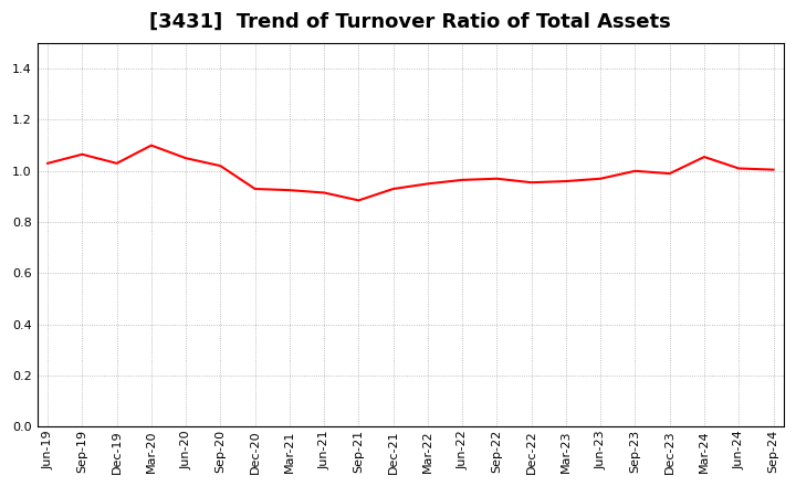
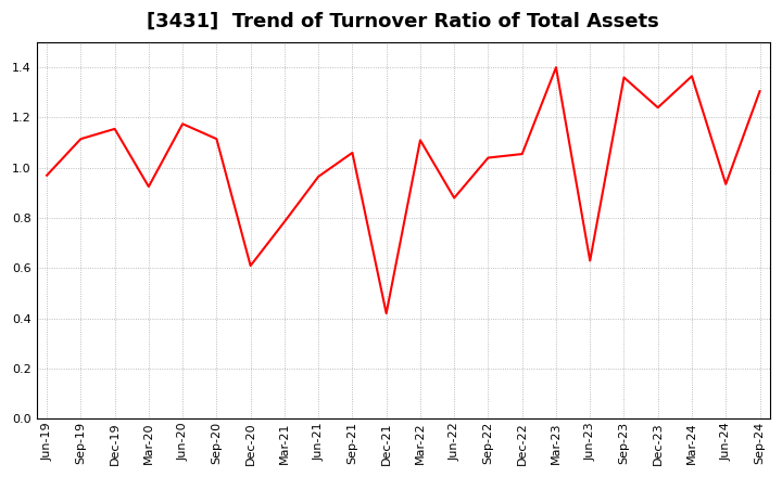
Jun-19: 1.030 -> 0.970
Sep-19: 1.065 -> 1.115
Dec-19: 1.030 -> 1.155
Mar-20: 1.100 -> 0.925
Jun-20: 1.050 -> 1.175
Sep-20: 1.020 -> 1.115
Dec-20: 0.930 -> 0.610
Mar-21: 0.925 -> 0.785
Jun-21: 0.915 -> 0.965
Sep-21: 0.885 -> 1.060
Dec-21: 0.930 -> 0.420
Mar-22: 0.950 -> 1.110
Jun-22: 0.965 -> 0.880
Sep-22: 0.970 -> 1.040
Dec-22: 0.955 -> 1.055
Mar-23: 0.960 -> 1.400
Jun-23: 0.970 -> 0.630
Sep-23: 1.000 -> 1.360
Dec-23: 0.990 -> 1.240
Mar-24: 1.055 -> 1.365
Jun-24: 1.010 -> 0.935
Sep-24: 1.005 -> 1.305
